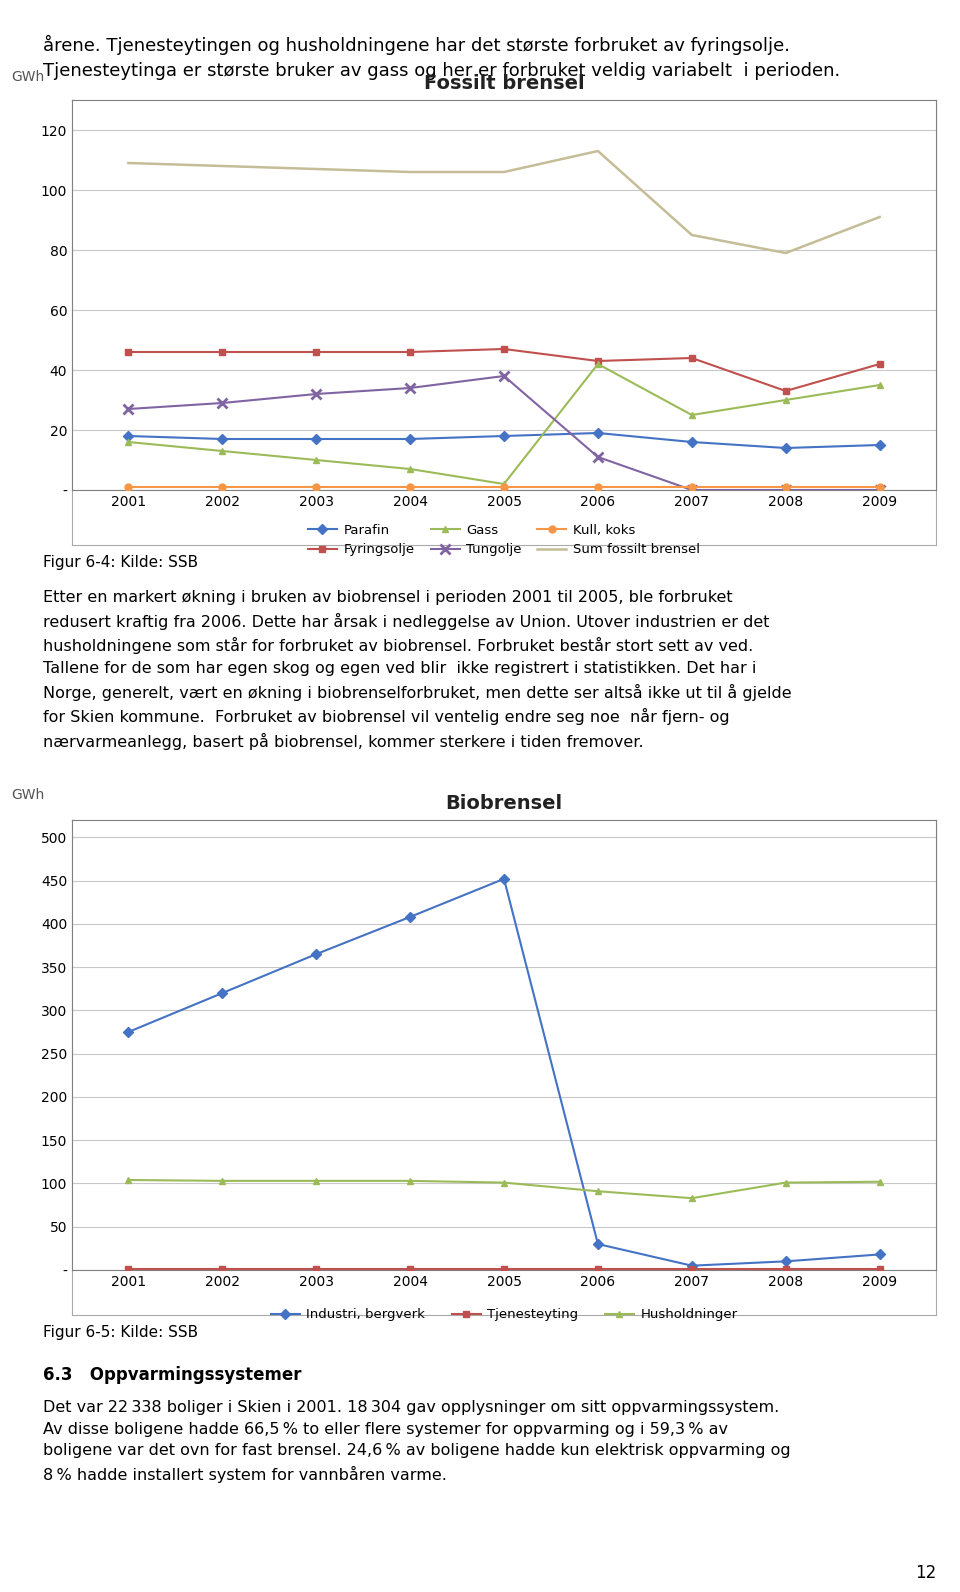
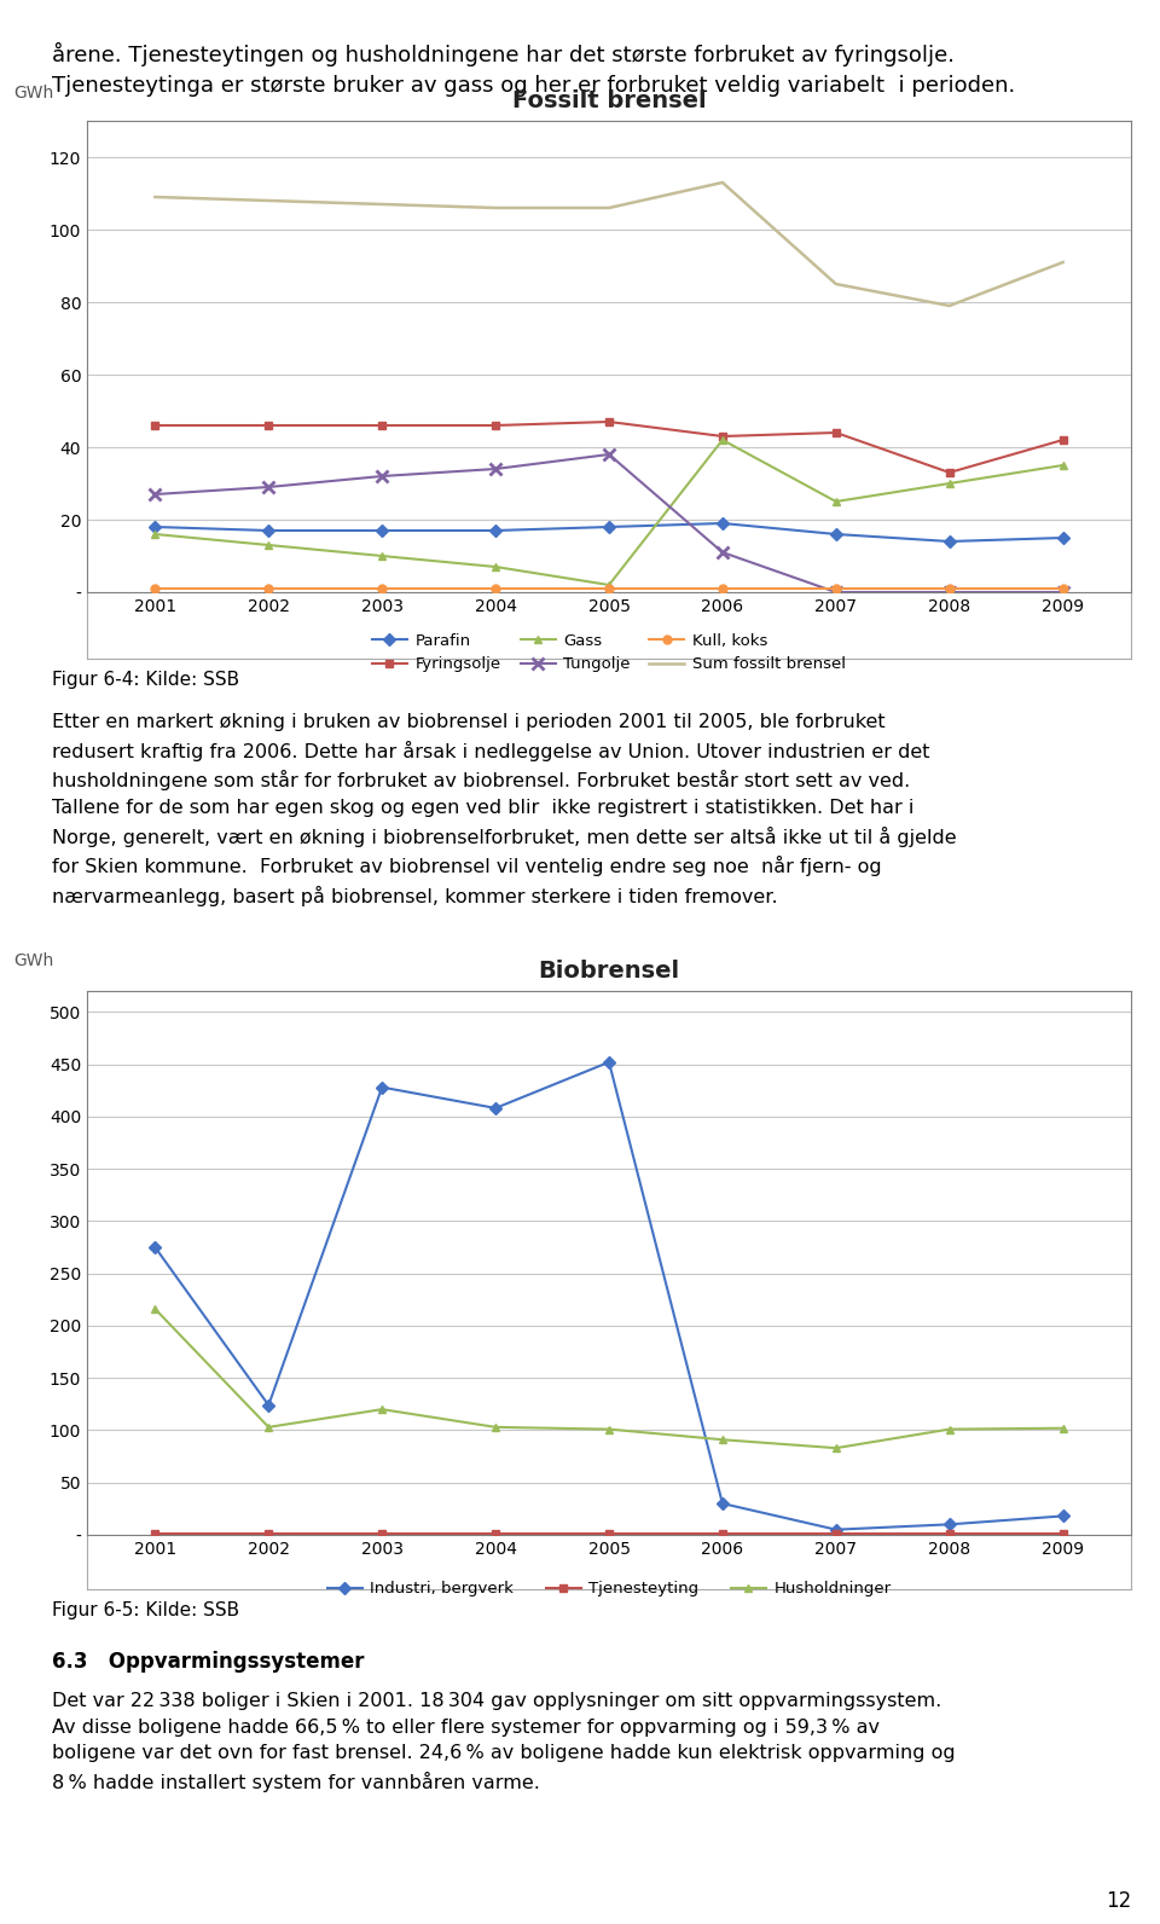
Biobrensel/Husholdninger/2001: 104 -> 216
Biobrensel/Industri, bergverk/2002: 320 -> 124
Biobrensel/Industri, bergverk/2003: 365 -> 428
Biobrensel/Husholdninger/2003: 103 -> 120
